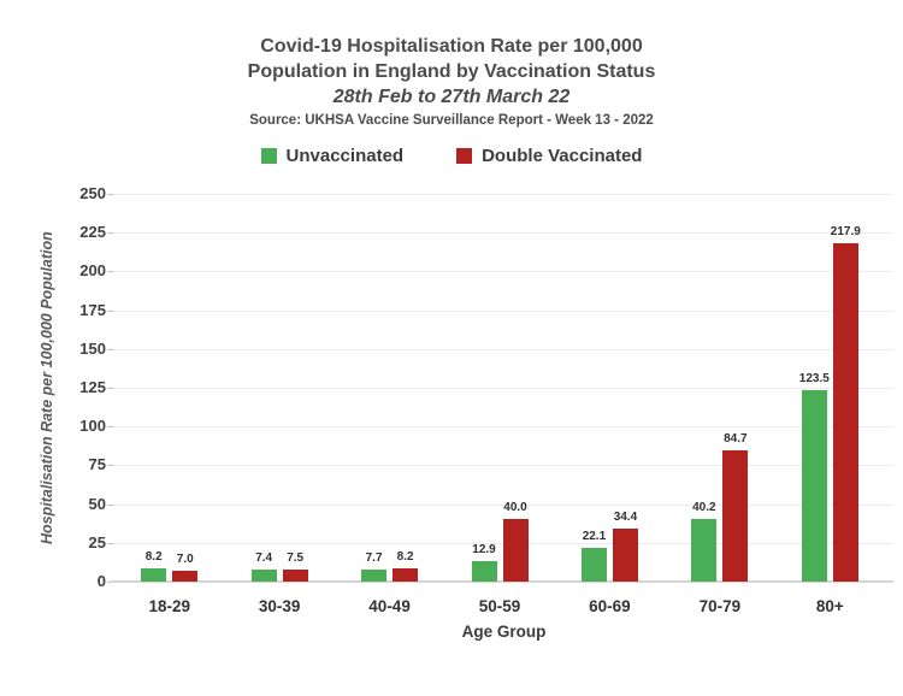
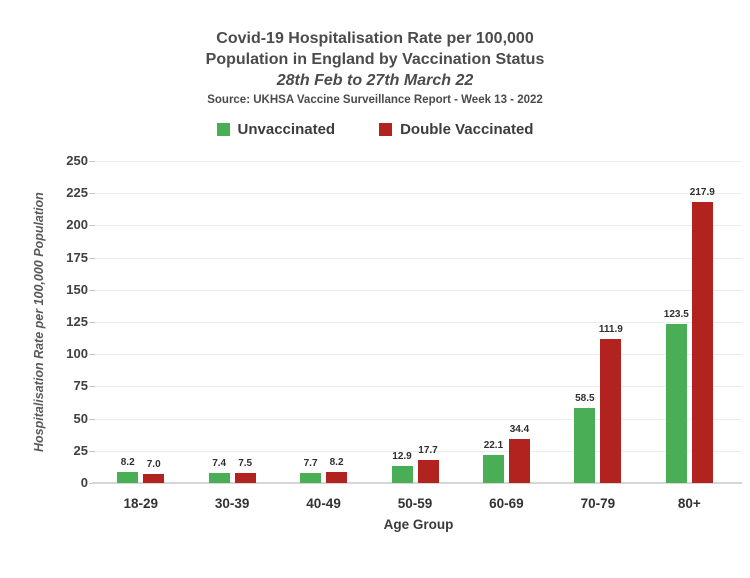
Double Vaccinated/50-59: 40.0 -> 17.7
Unvaccinated/70-79: 40.2 -> 58.5
Double Vaccinated/70-79: 84.7 -> 111.9
